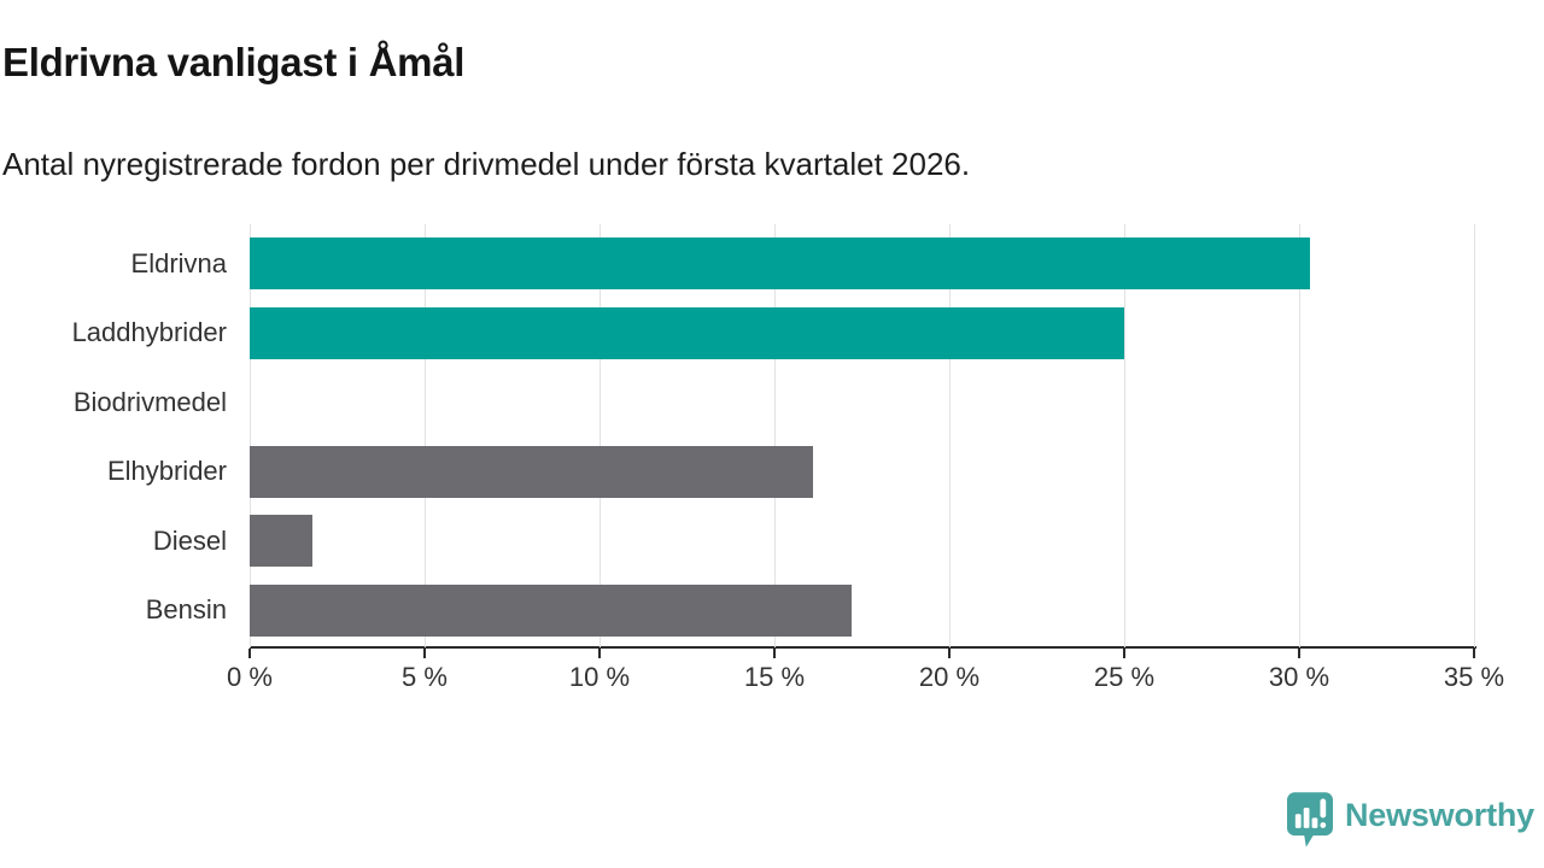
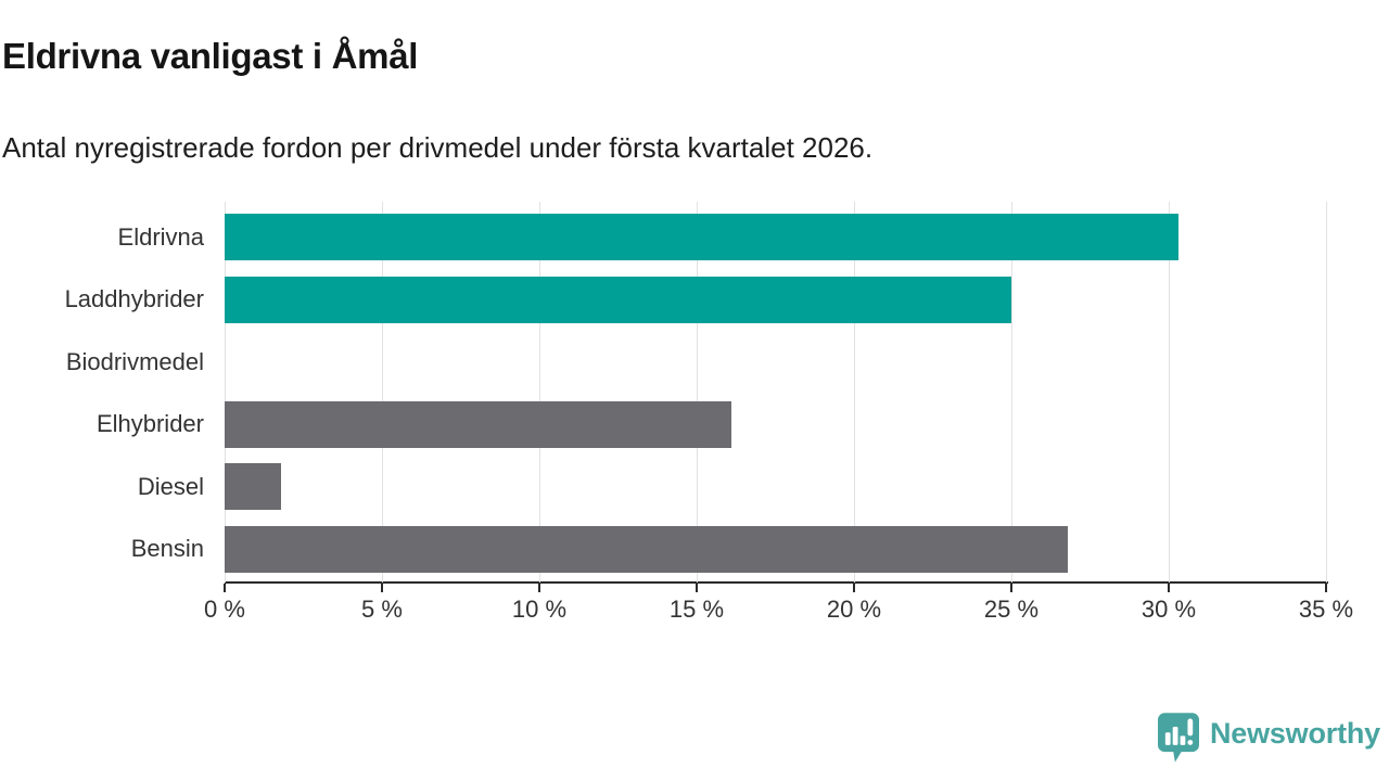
Bensin: 17.2% -> 26.8%
